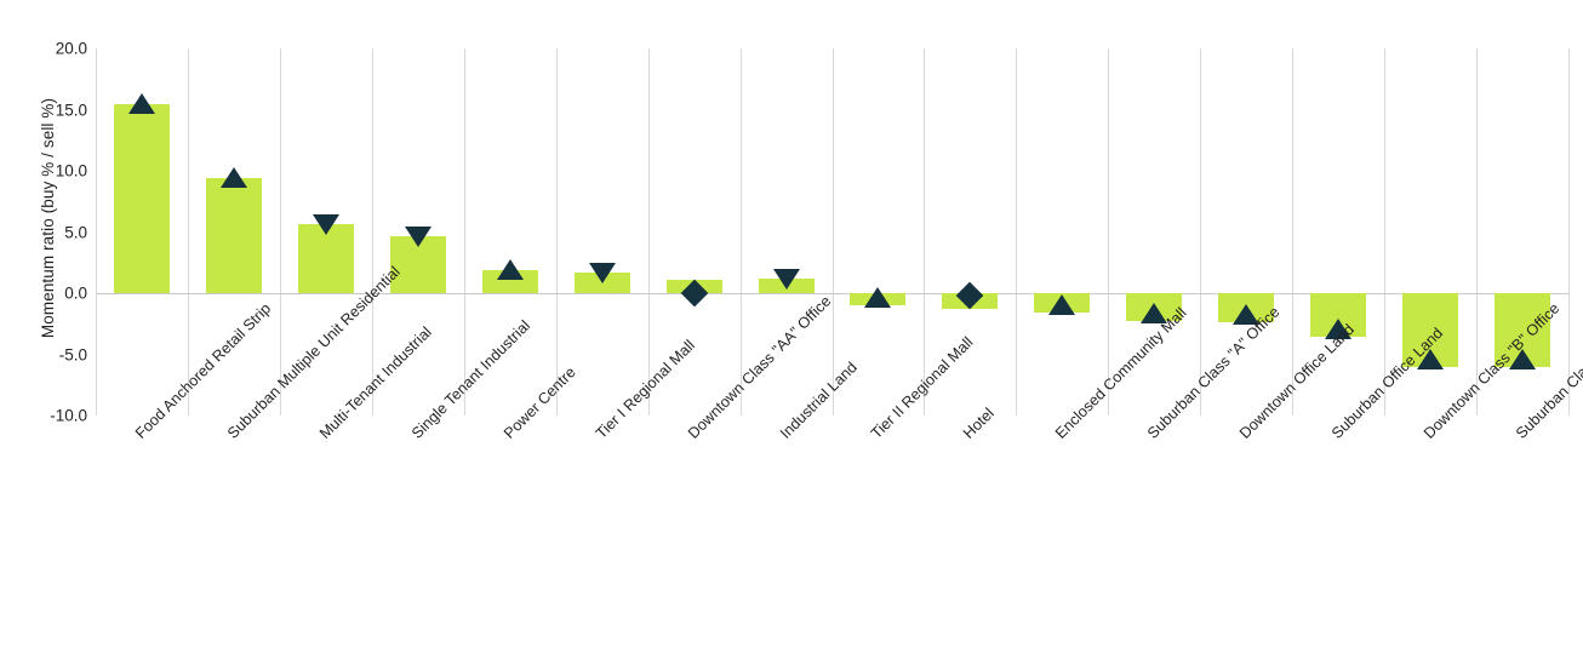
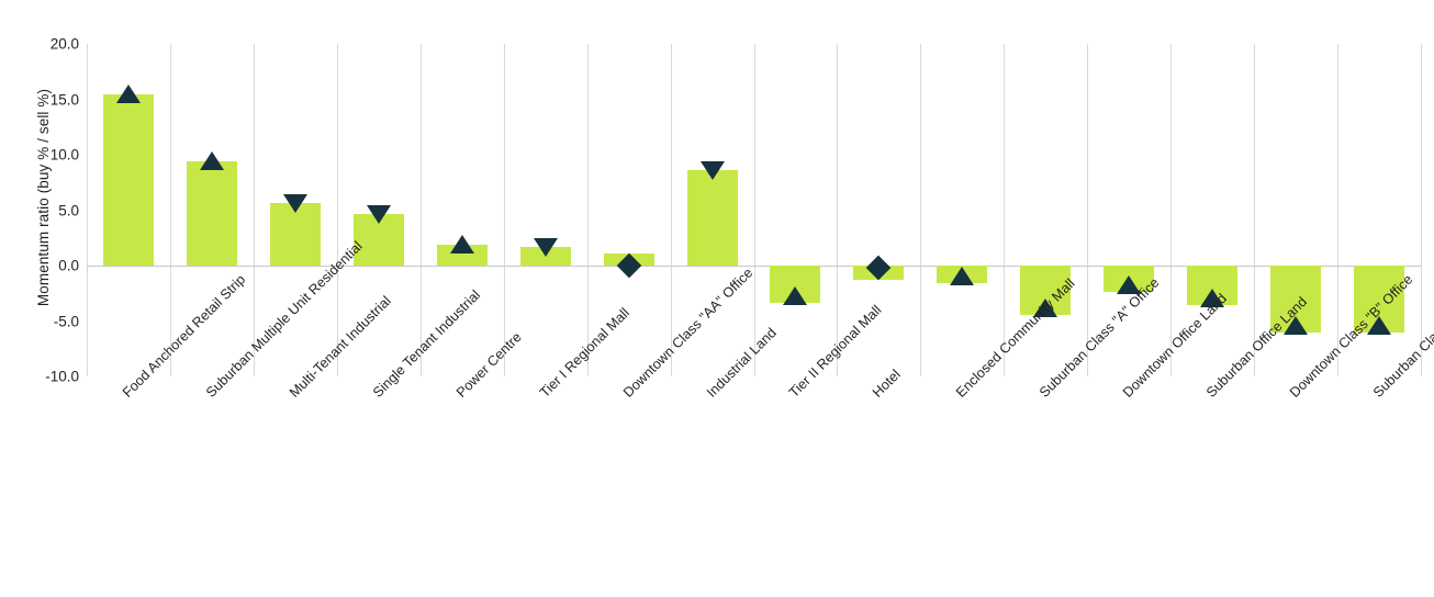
Industrial Land: 1.2 -> 8.6
Tier II Regional Mall: -1.0 -> -3.4
Suburban Class "A" Office: -2.3 -> -4.5
